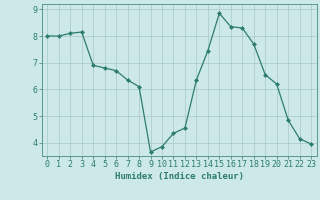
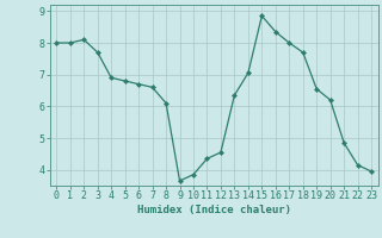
3: 8.15 -> 7.70
7: 6.35 -> 6.60
14: 7.45 -> 7.05
17: 8.30 -> 8.00
